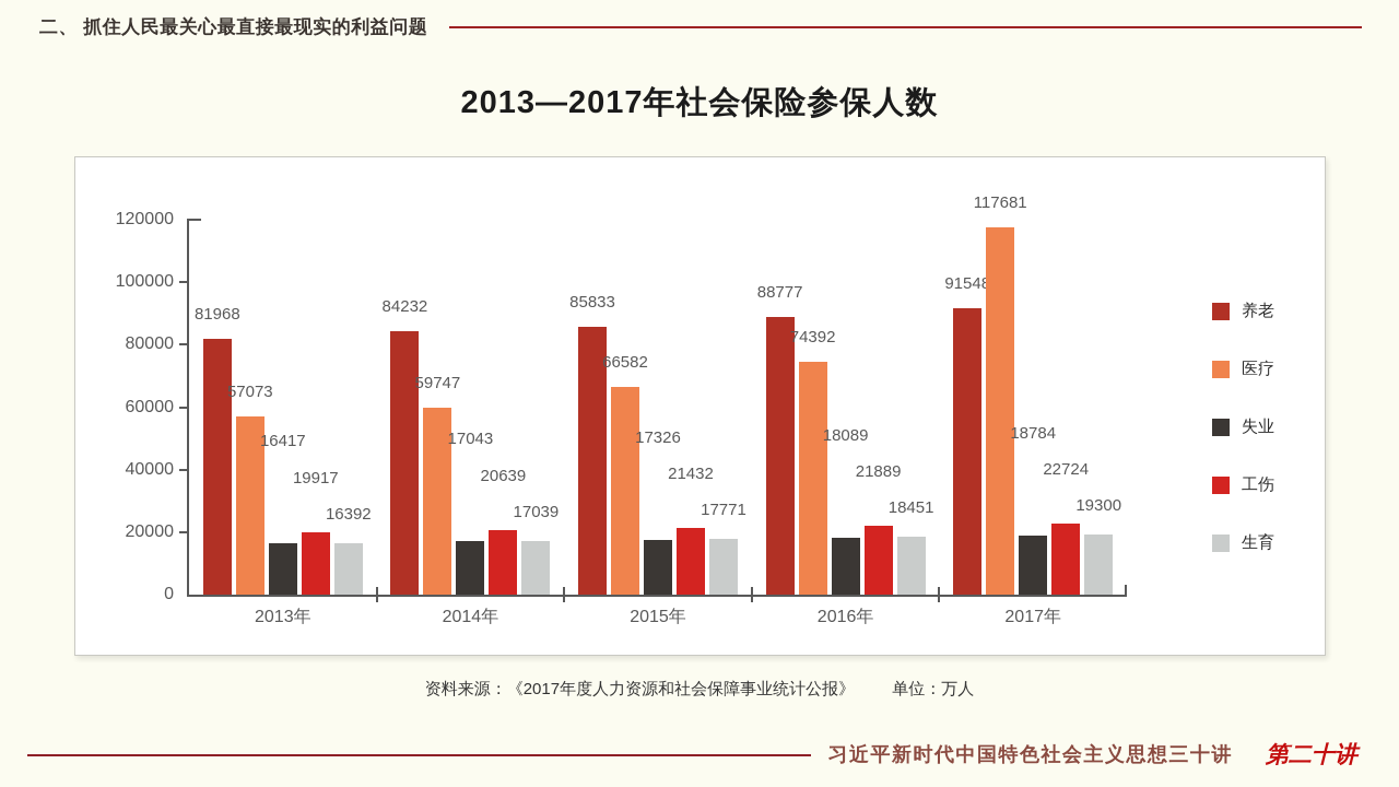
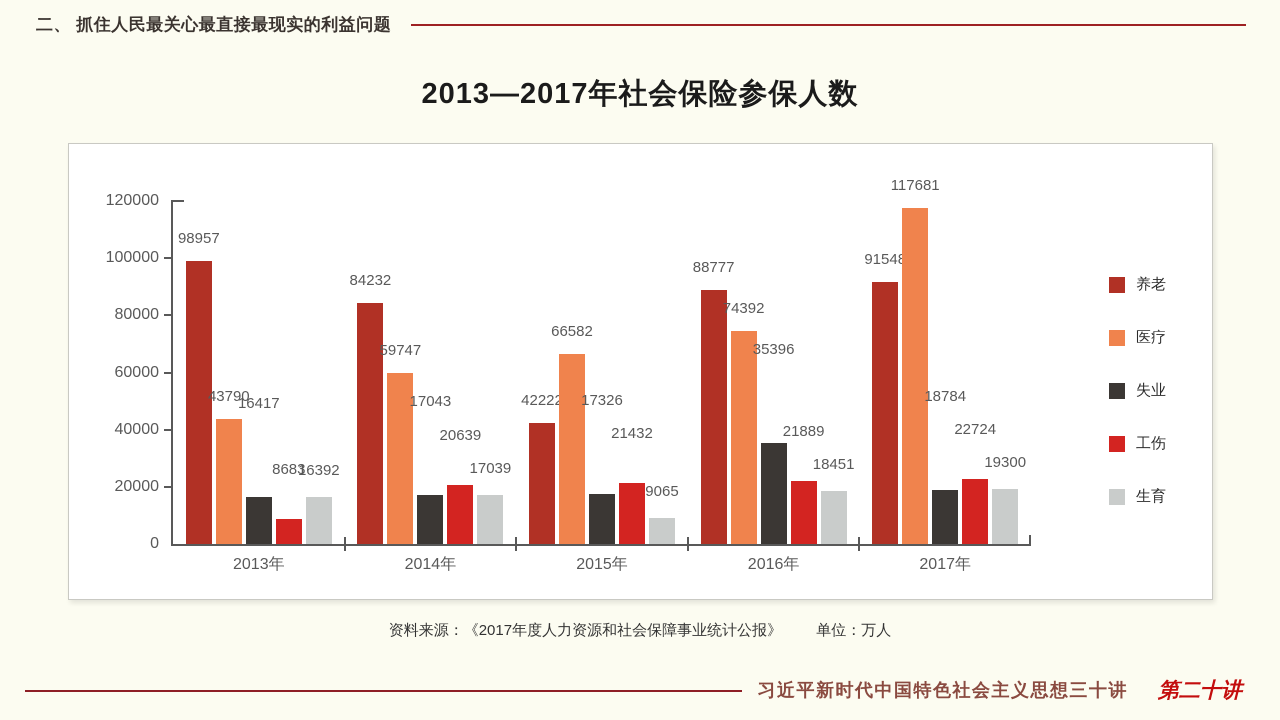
养老/2013年: 81968 -> 98957
医疗/2013年: 57073 -> 43790
工伤/2013年: 19917 -> 8683
养老/2015年: 85833 -> 42222
生育/2015年: 17771 -> 9065
失业/2016年: 18089 -> 35396
